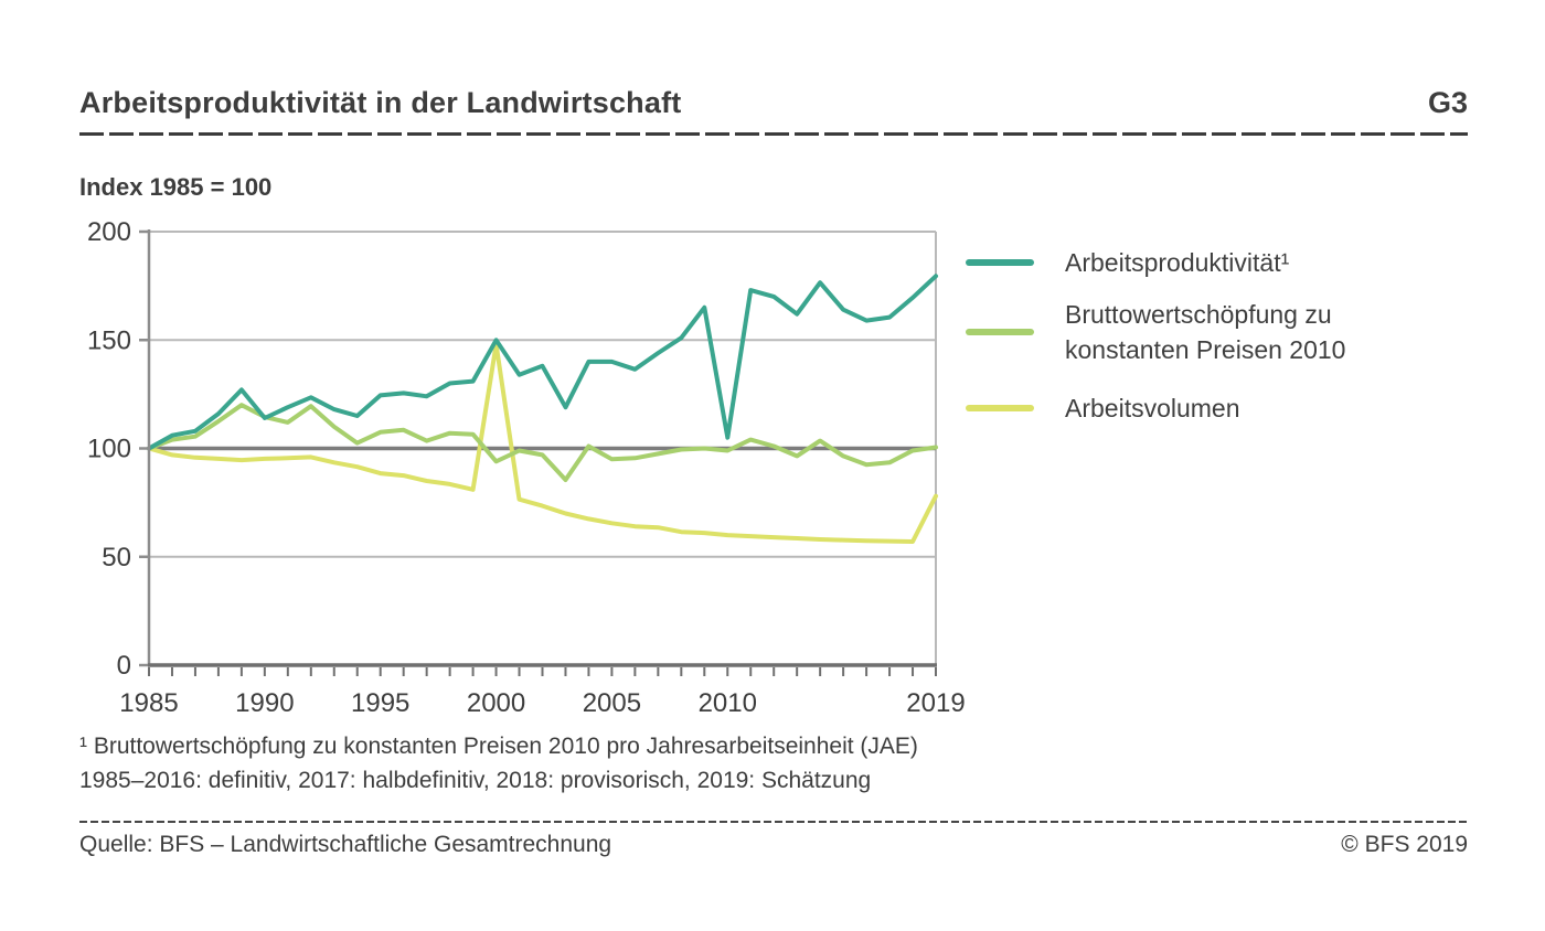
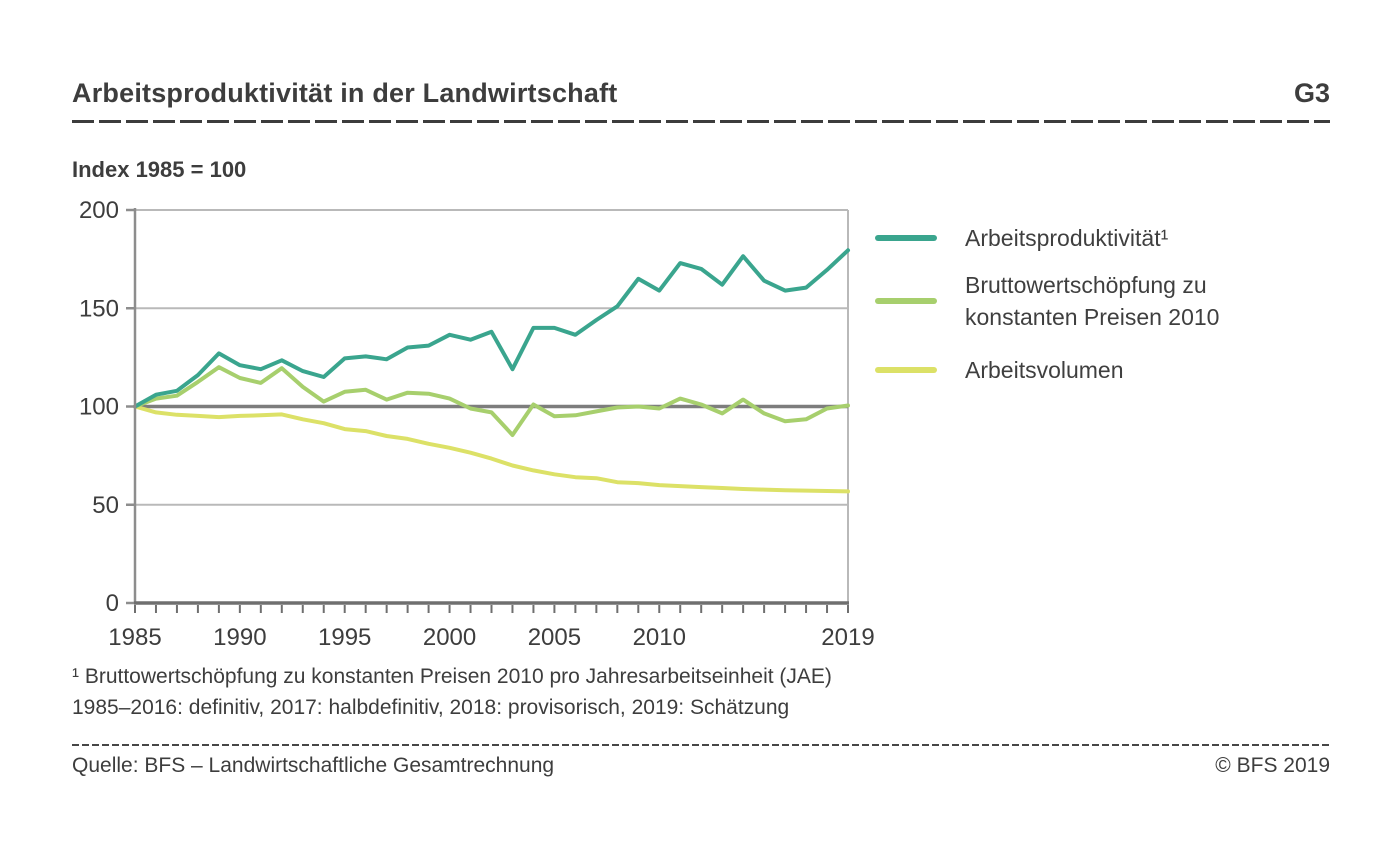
Arbeitsproduktivität¹/1990: 114 -> 121
Arbeitsvolumen/2000: 148 -> 79
Bruttowertschöpfung zu konstanten Preisen 2010/2000: 94 -> 104
Arbeitsproduktivität¹/2000: 150 -> 136
Arbeitsproduktivität¹/2010: 105 -> 159
Arbeitsvolumen/2019: 78 -> 57
